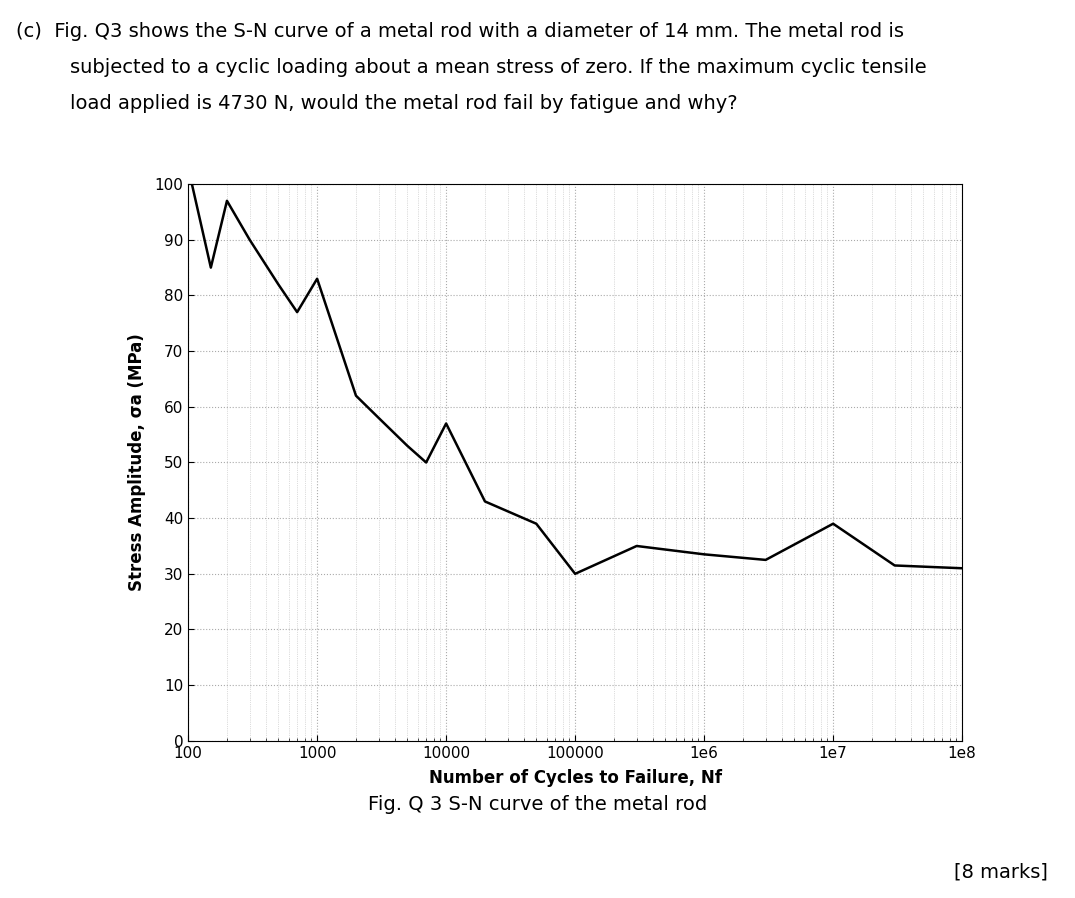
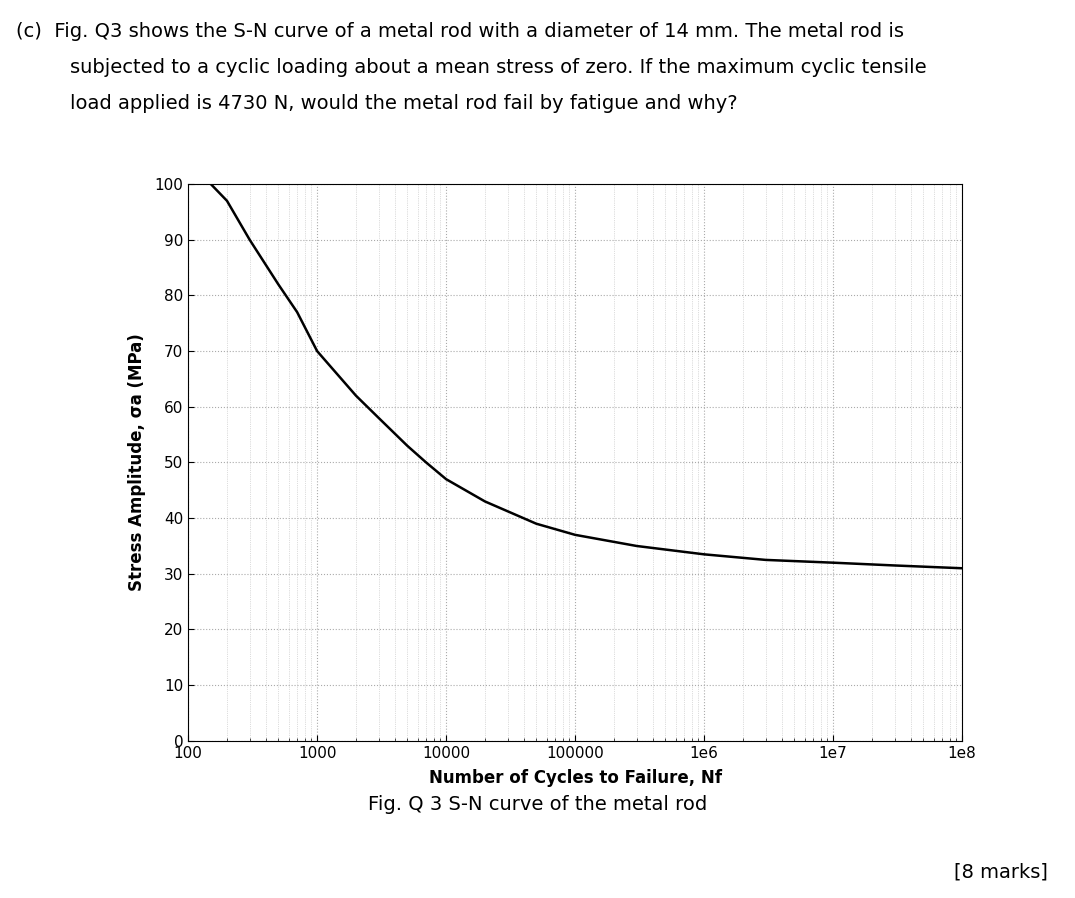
100: 85.0 -> 100.0
1000: 83.0 -> 70.0
10000: 57.0 -> 47.0
100000: 30.0 -> 37.0
1e7: 39.0 -> 32.0
